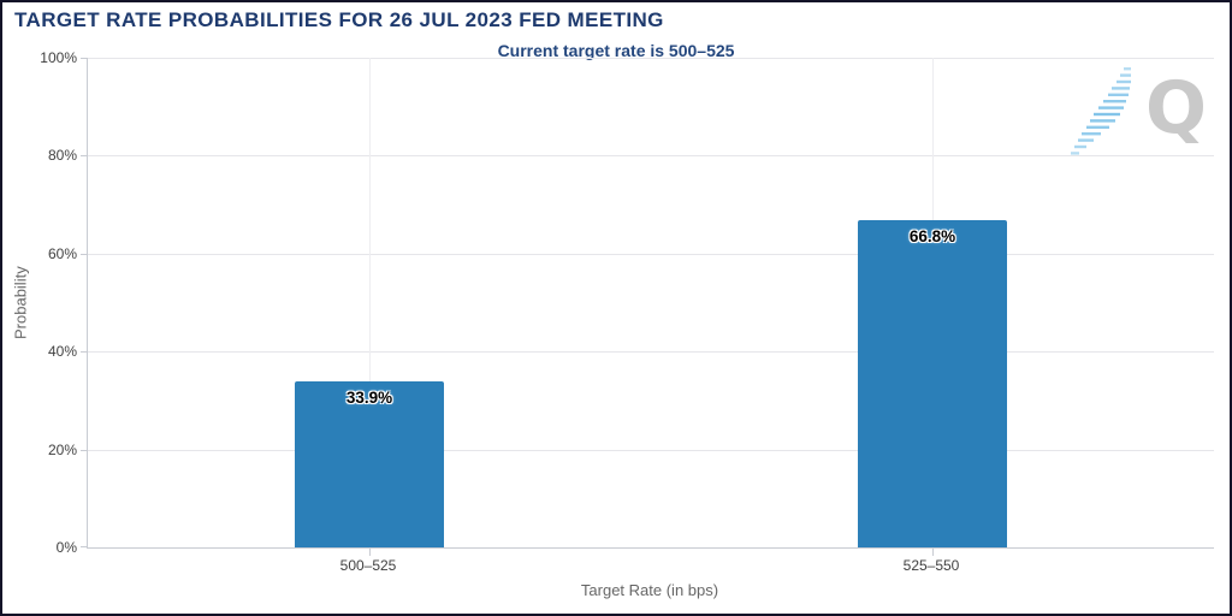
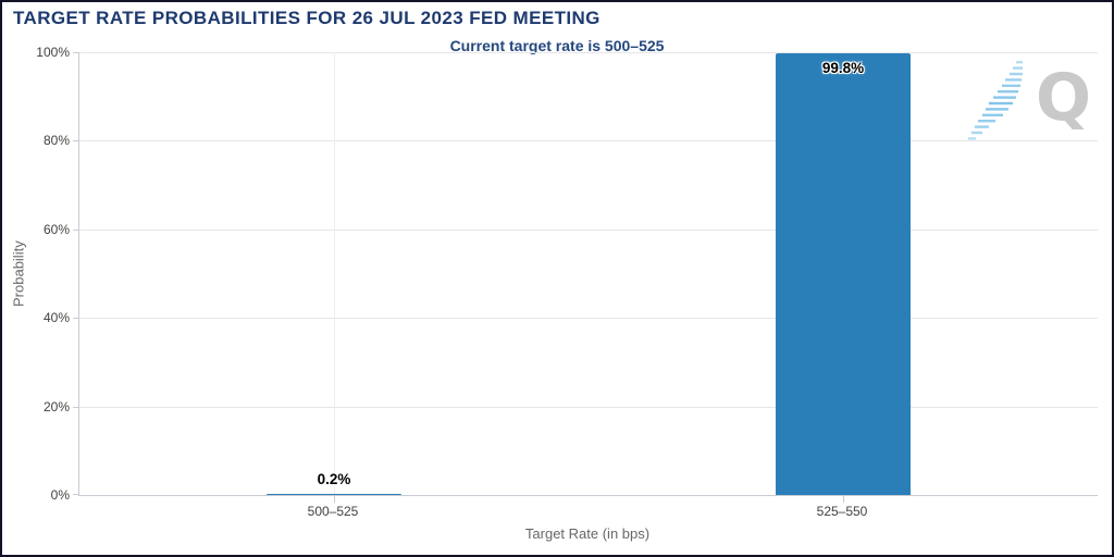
500–525: 33.9% -> 0.2%
525–550: 66.8% -> 99.8%
